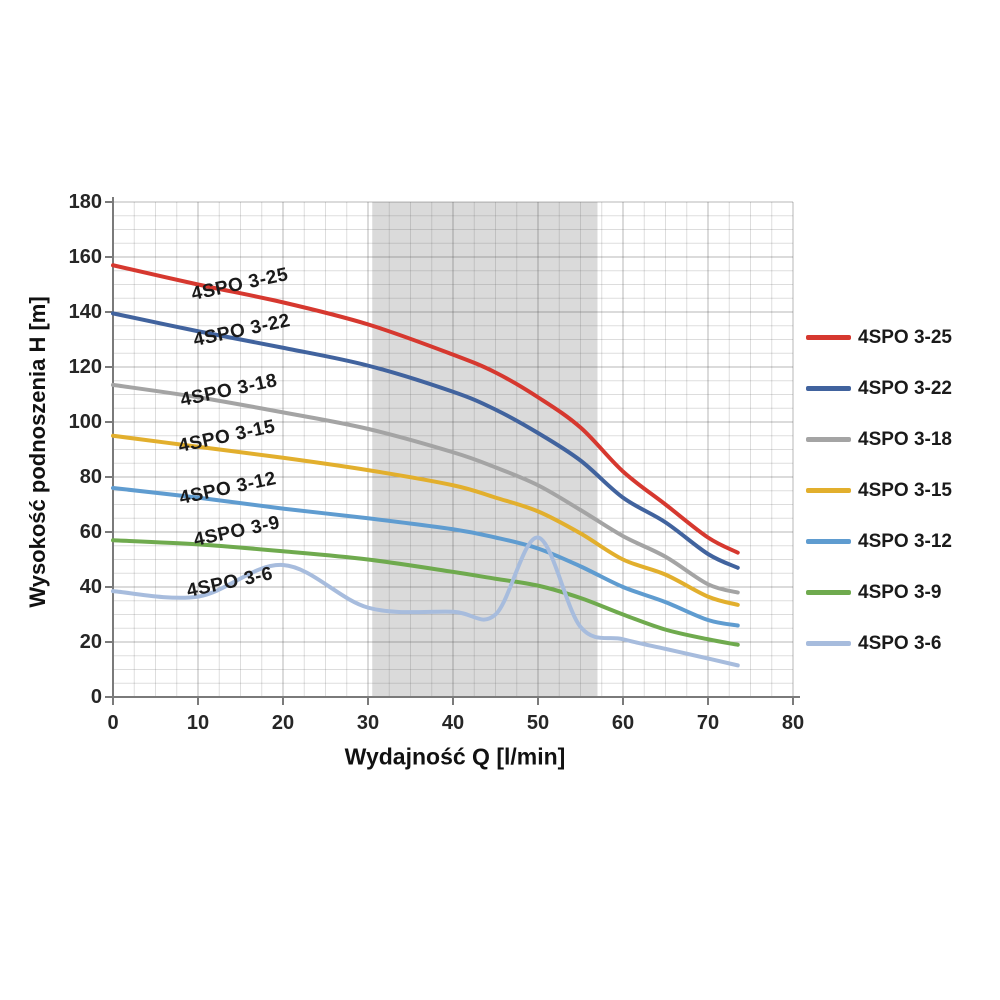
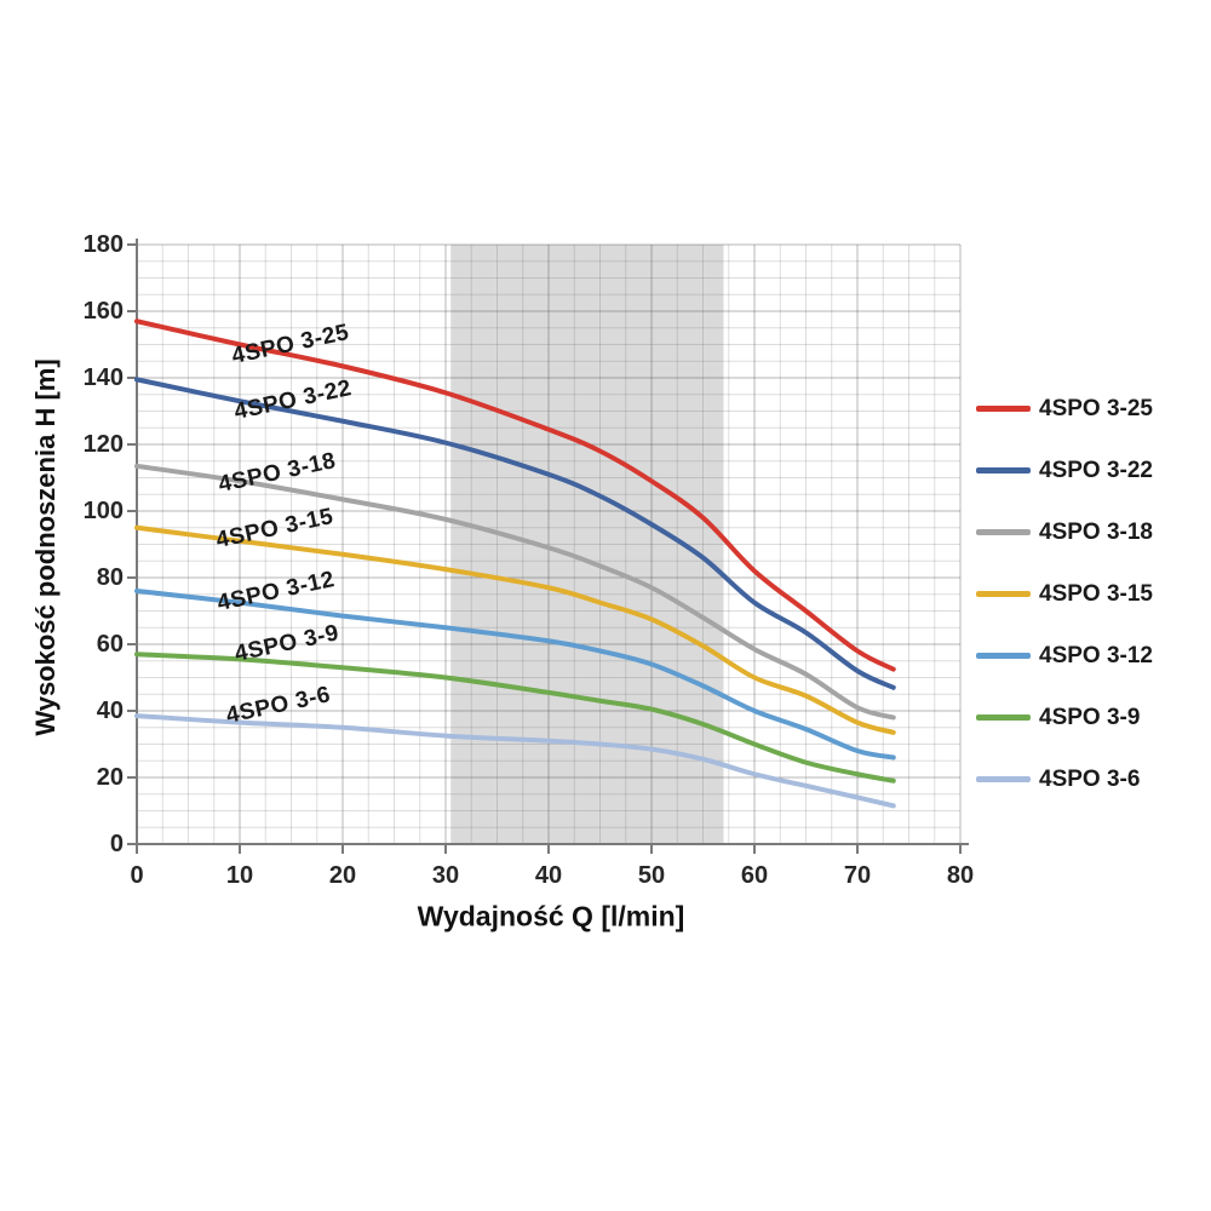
4SPO 3-6/20: 48 -> 35
4SPO 3-6/50: 58 -> 28
